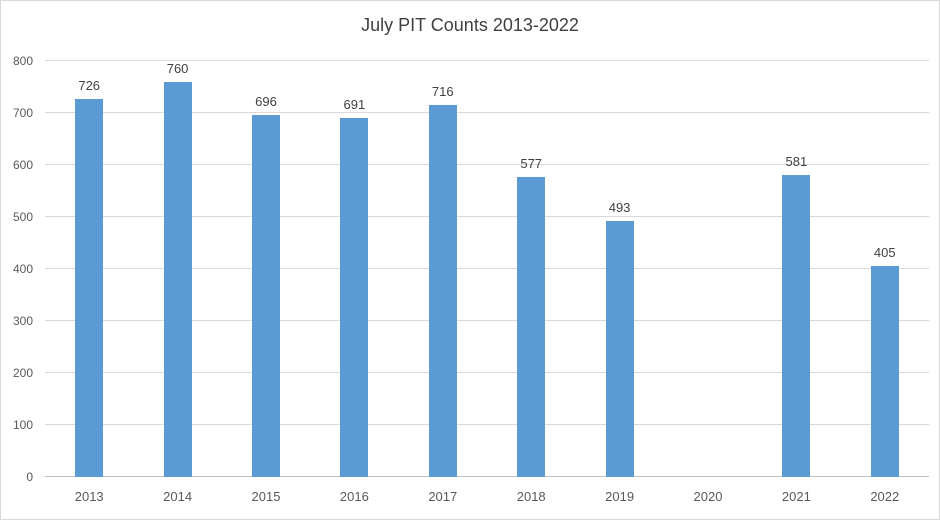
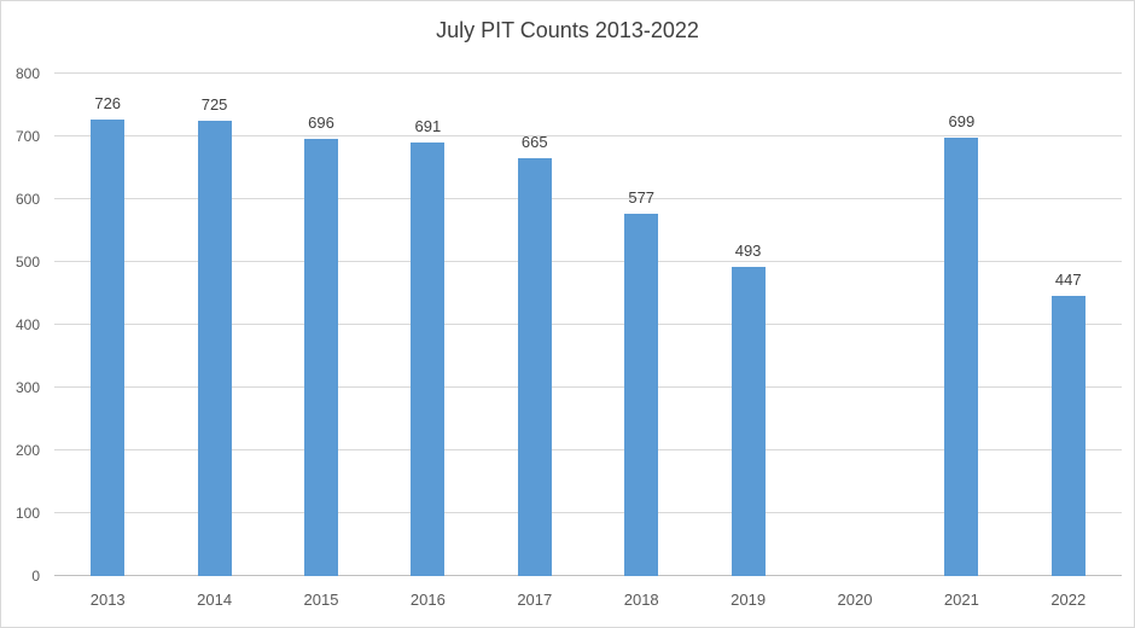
2014: 760 -> 725
2017: 716 -> 665
2021: 581 -> 699
2022: 405 -> 447
